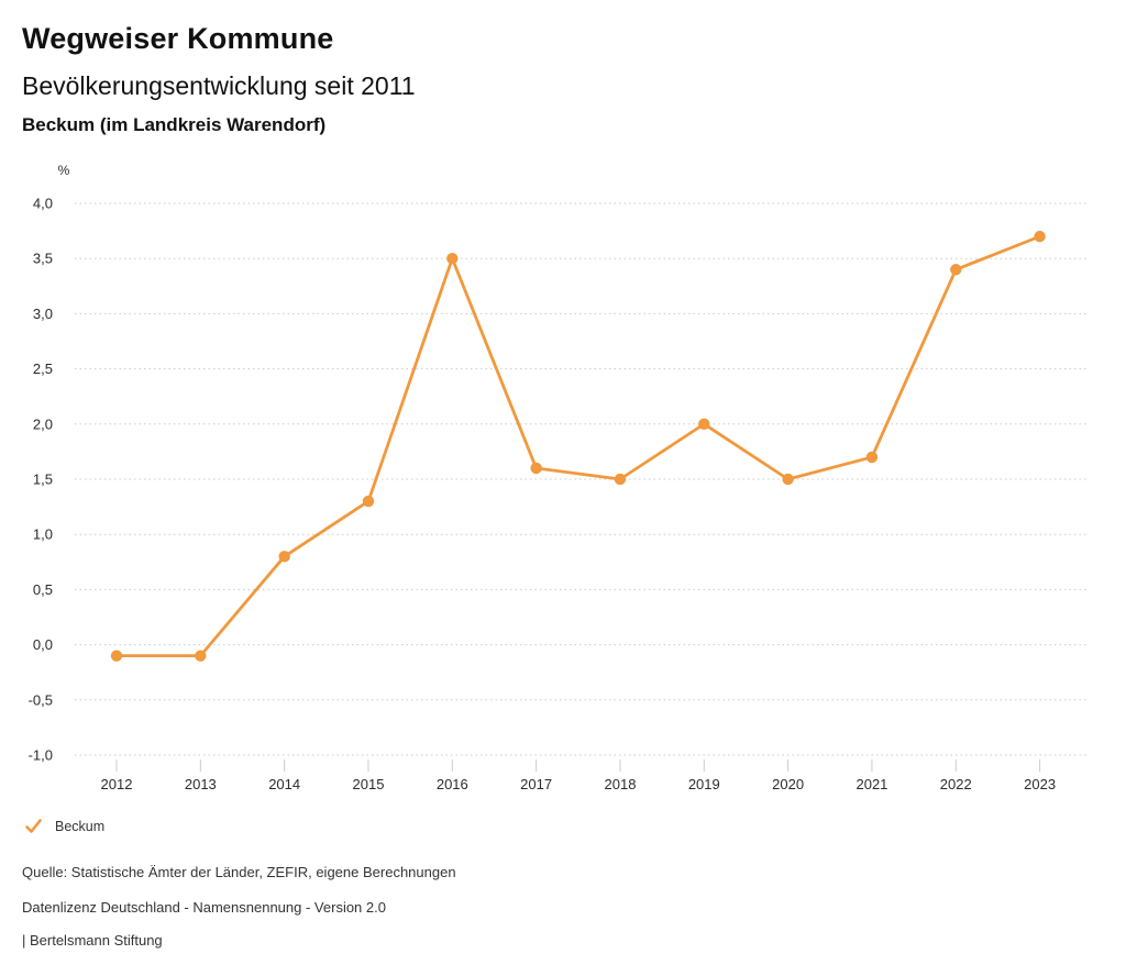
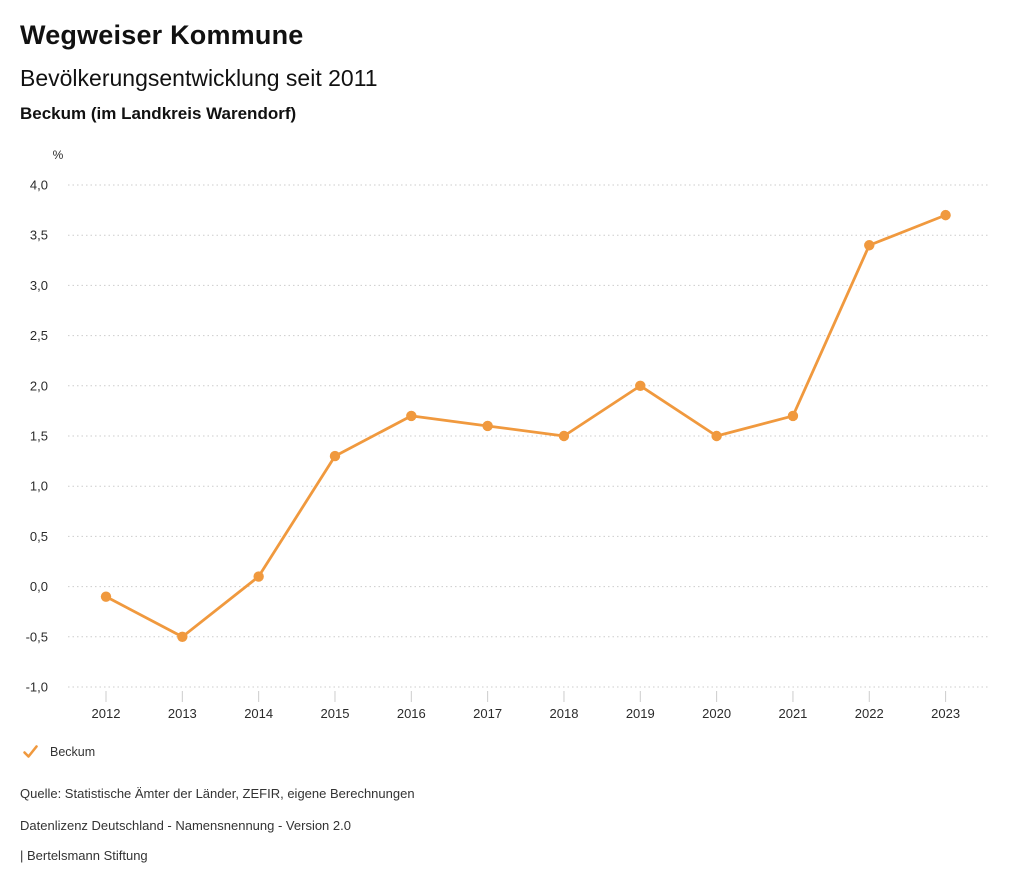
2013: -0,1 -> -0,5
2014: 0,8 -> 0,1
2016: 3,5 -> 1,7
